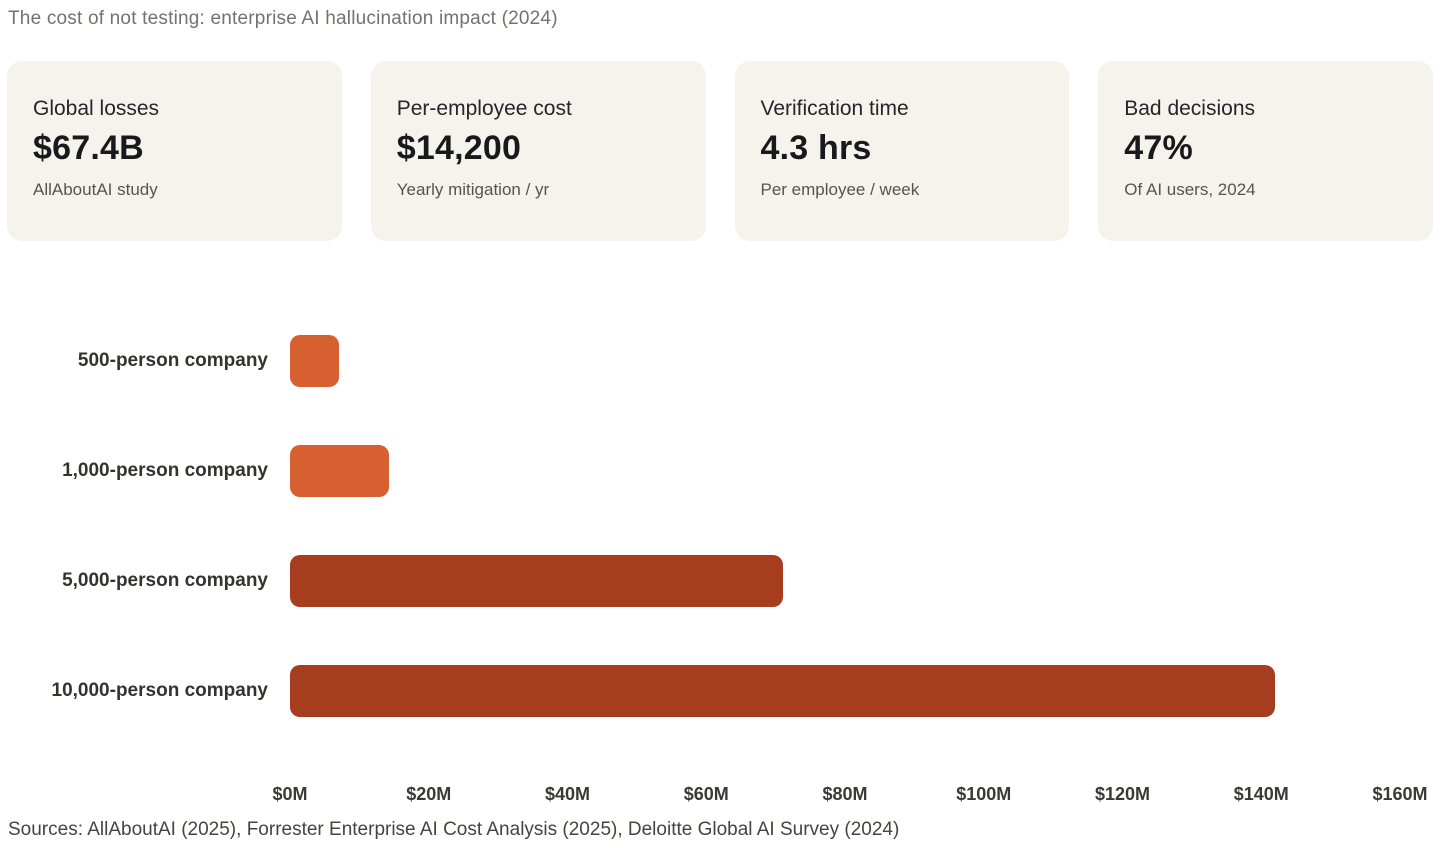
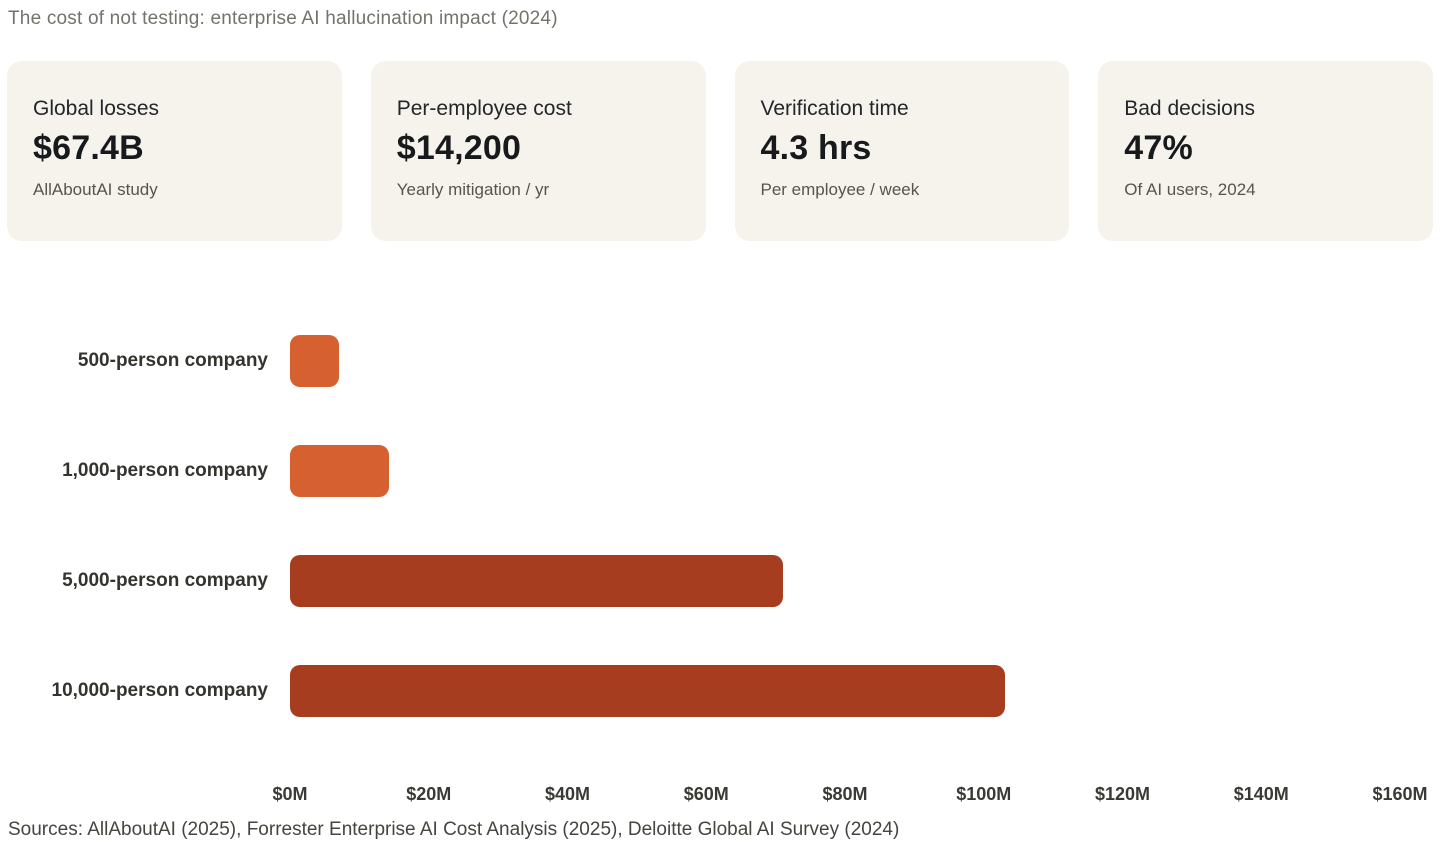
10,000-person company: $142M -> $103M
